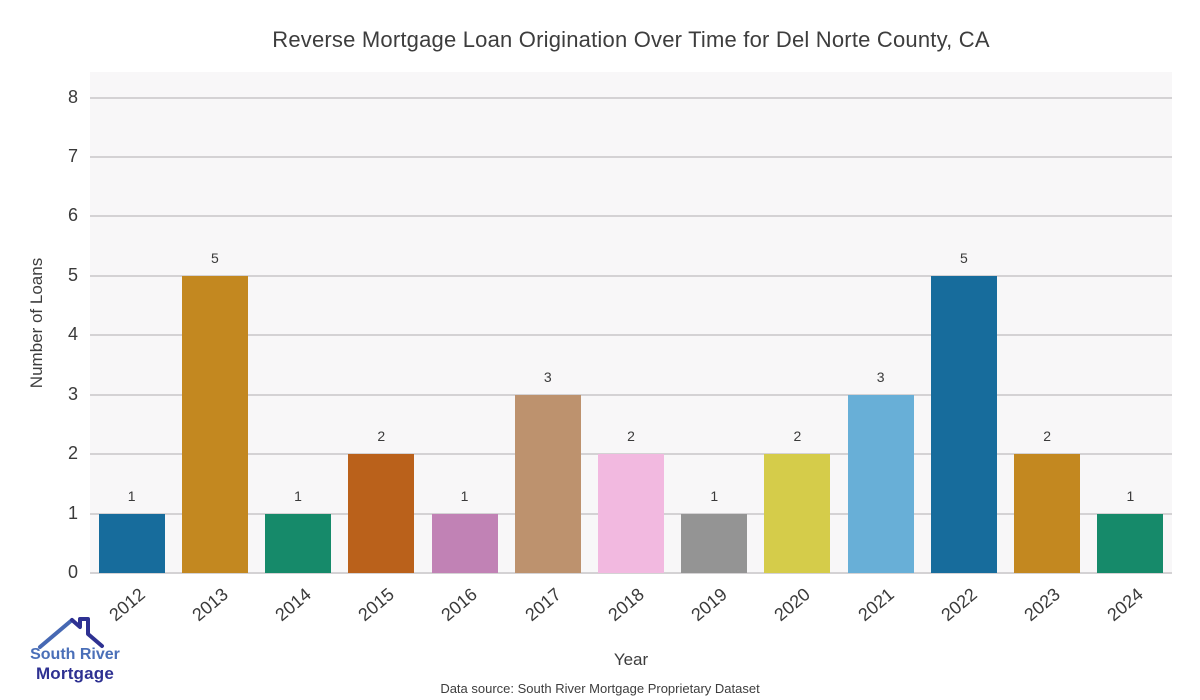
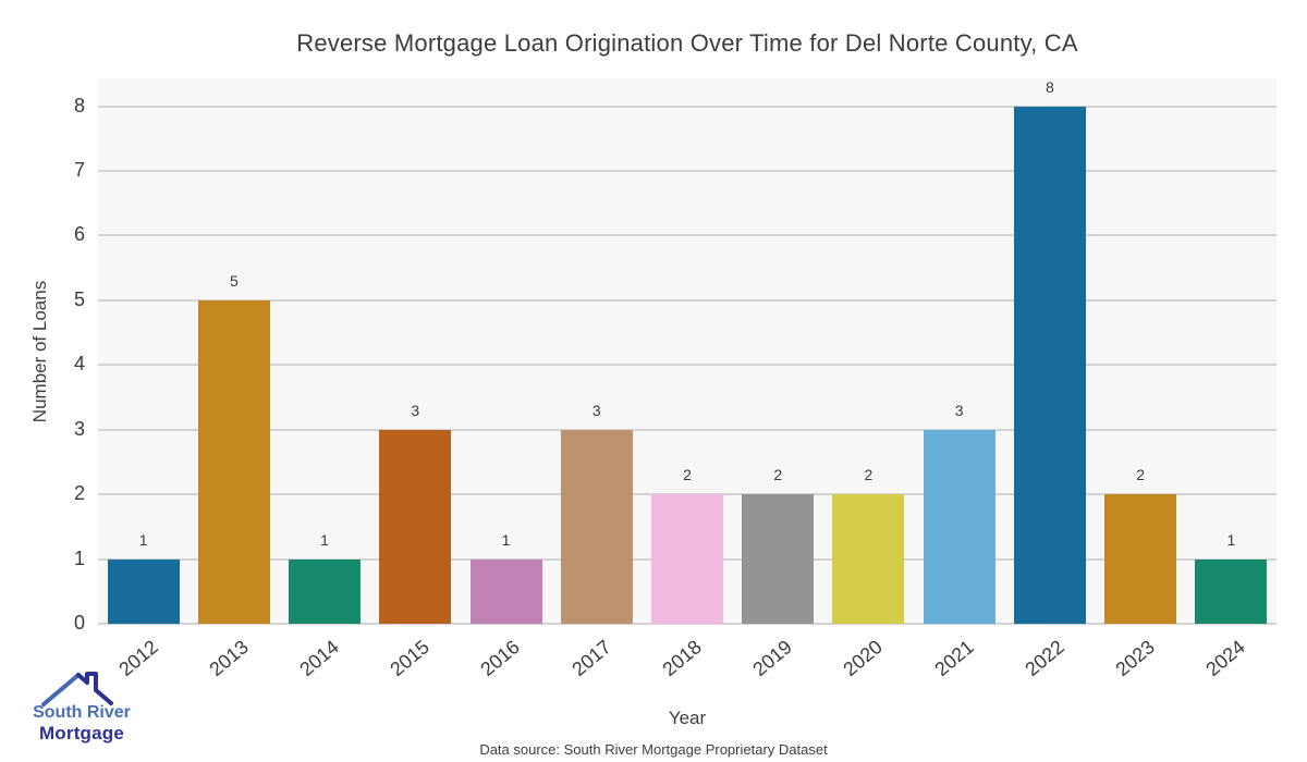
2015: 2 -> 3
2019: 1 -> 2
2022: 5 -> 8
